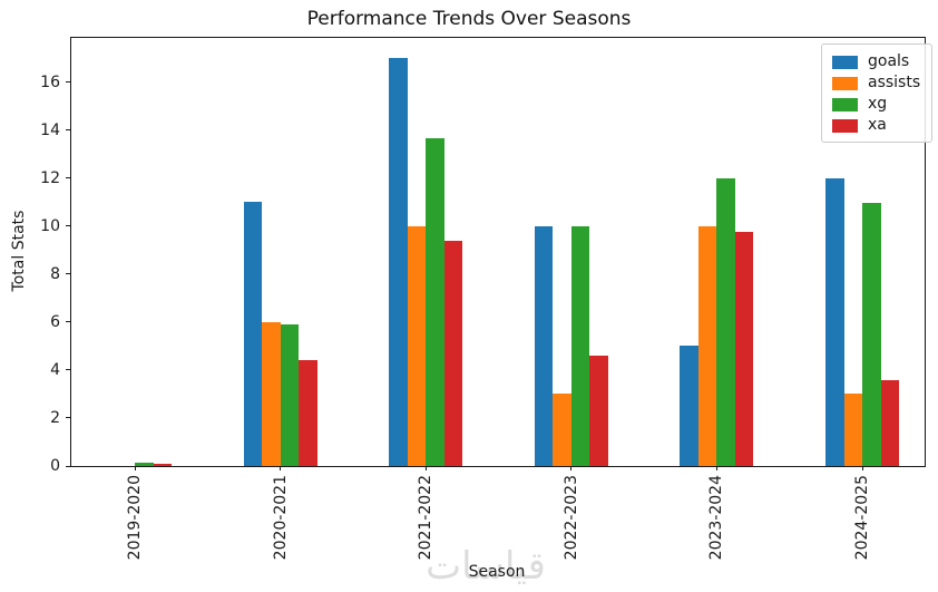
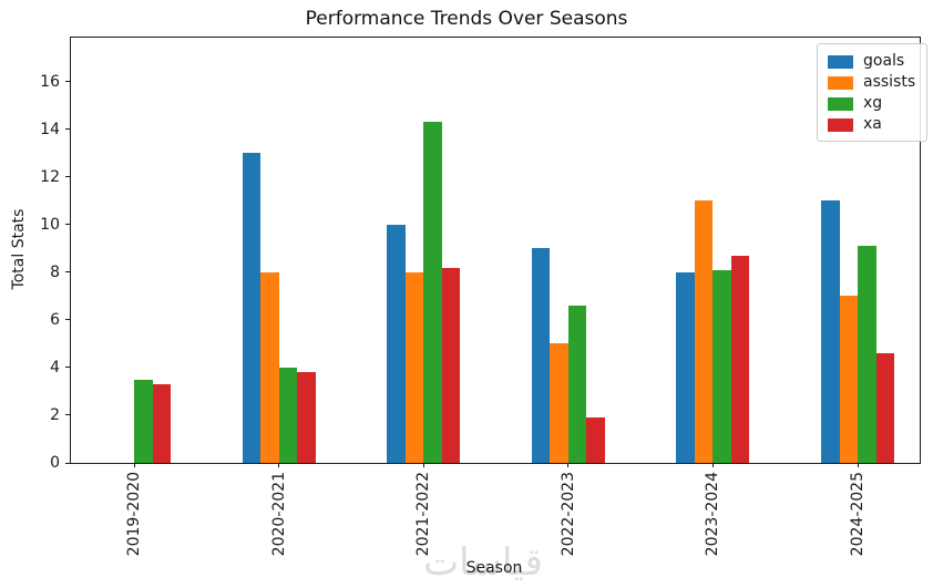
xg/2019-2020: 0.1 -> 3.5
xa/2019-2020: 0.1 -> 3.3
goals/2020-2021: 11 -> 13
assists/2020-2021: 6 -> 8
xg/2020-2021: 5.9 -> 4.0
xa/2020-2021: 4.4 -> 3.8
goals/2021-2022: 17 -> 10
assists/2021-2022: 10 -> 8
xg/2021-2022: 13.7 -> 14.3
xa/2021-2022: 9.4 -> 8.2
goals/2022-2023: 10 -> 9
assists/2022-2023: 3 -> 5
xg/2022-2023: 10.0 -> 6.6
xa/2022-2023: 4.6 -> 1.9
goals/2023-2024: 5 -> 8
assists/2023-2024: 10 -> 11
xg/2023-2024: 12.0 -> 8.1
xa/2023-2024: 9.8 -> 8.7
goals/2024-2025: 12 -> 11
assists/2024-2025: 3 -> 7
xg/2024-2025: 10.9 -> 9.1
xa/2024-2025: 3.6 -> 4.6
